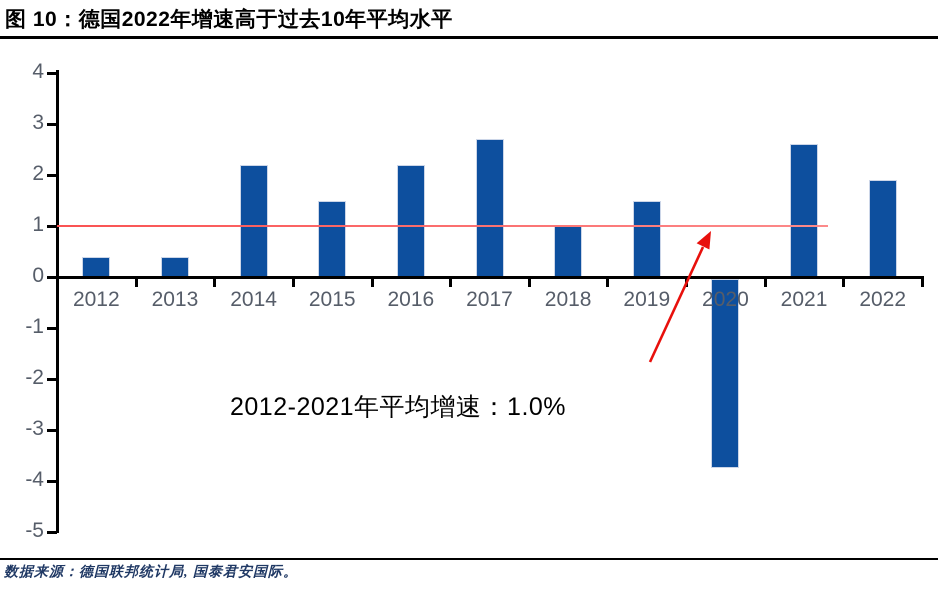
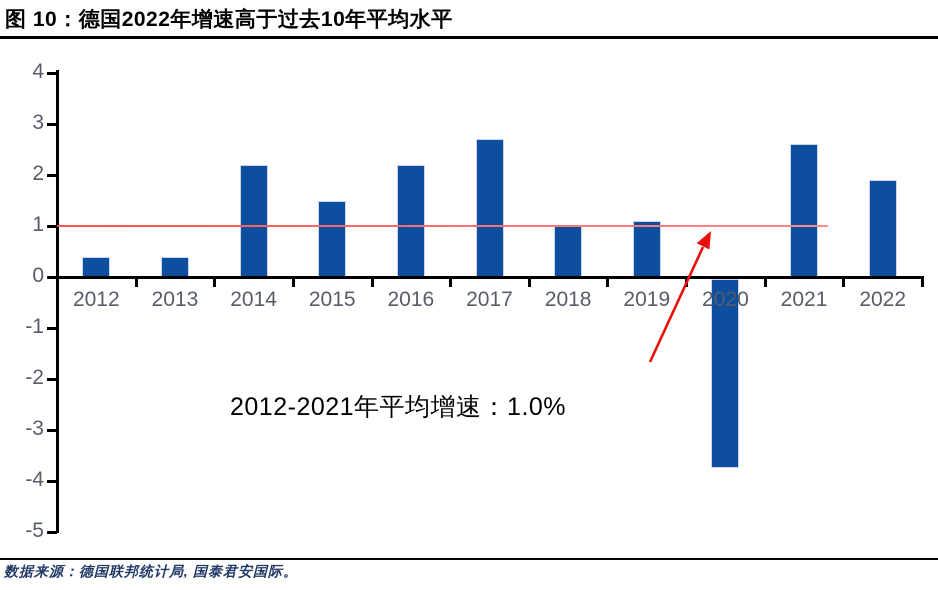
2019: 1.5 -> 1.1
